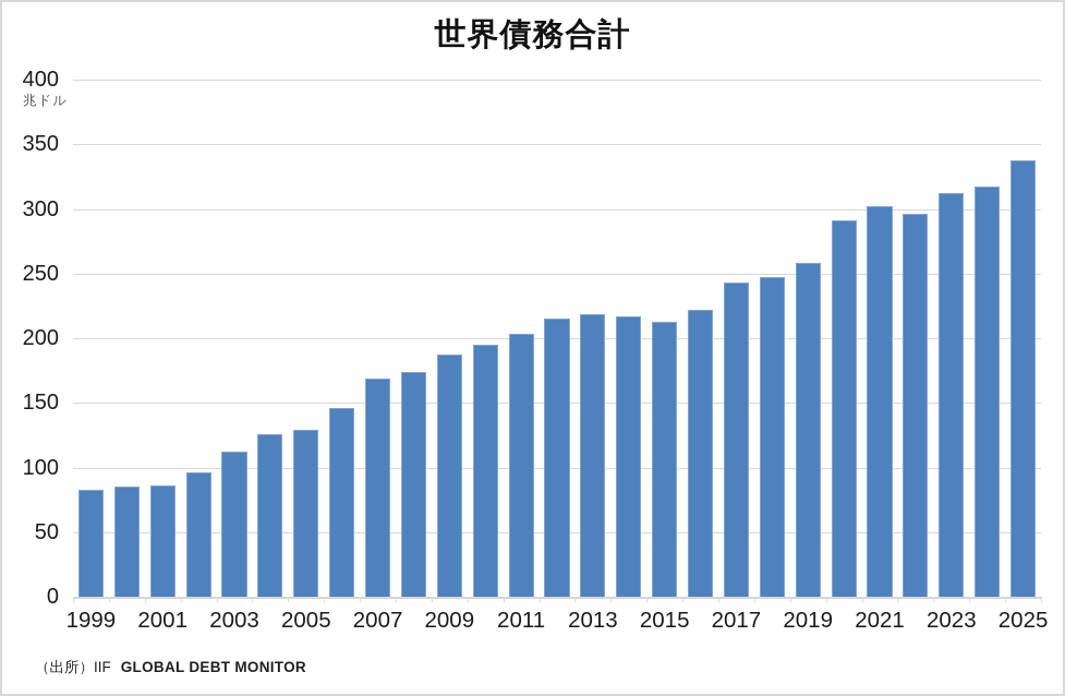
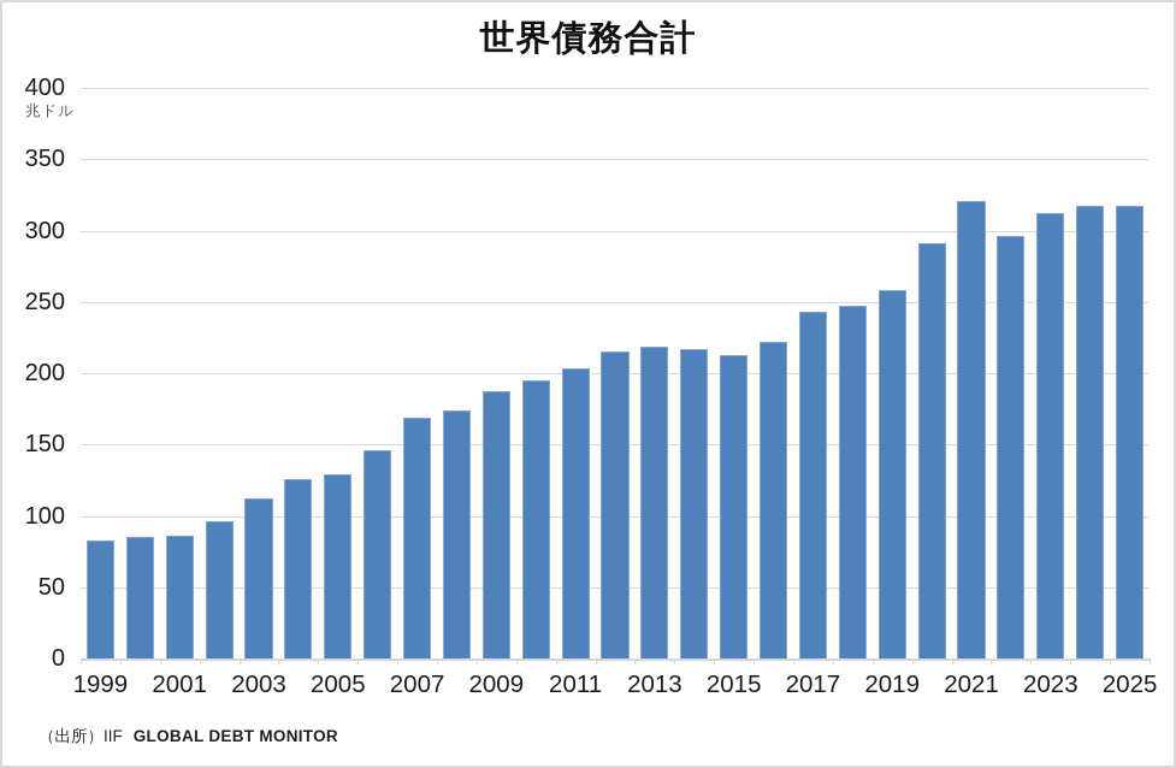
2021: 302 -> 321
2025: 338 -> 317
